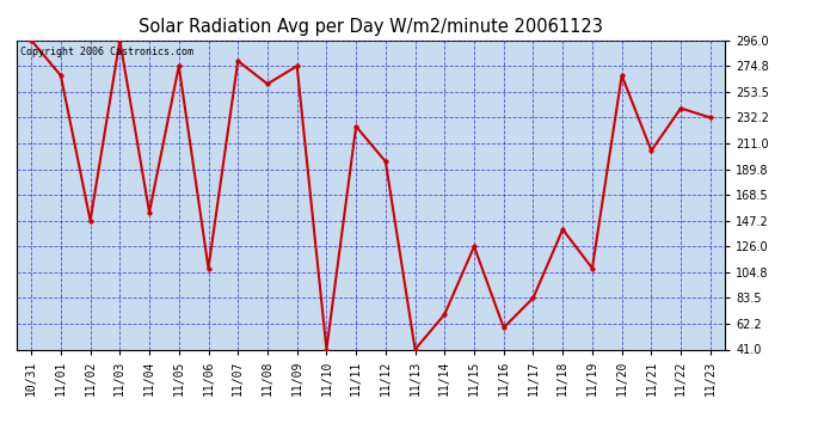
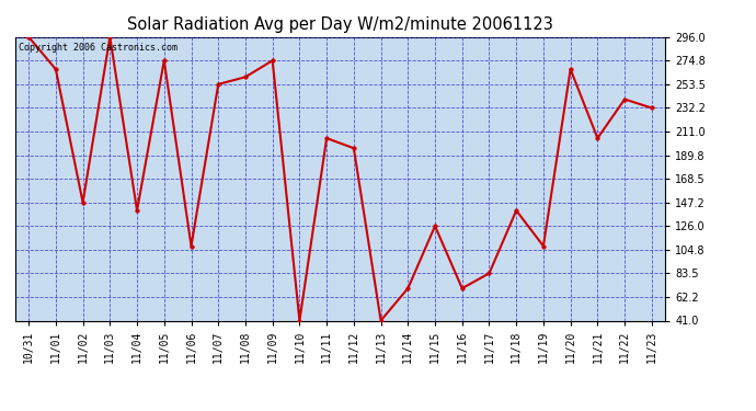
11/04: 154 -> 140
11/07: 279 -> 254
11/11: 225 -> 205
11/16: 59 -> 70
